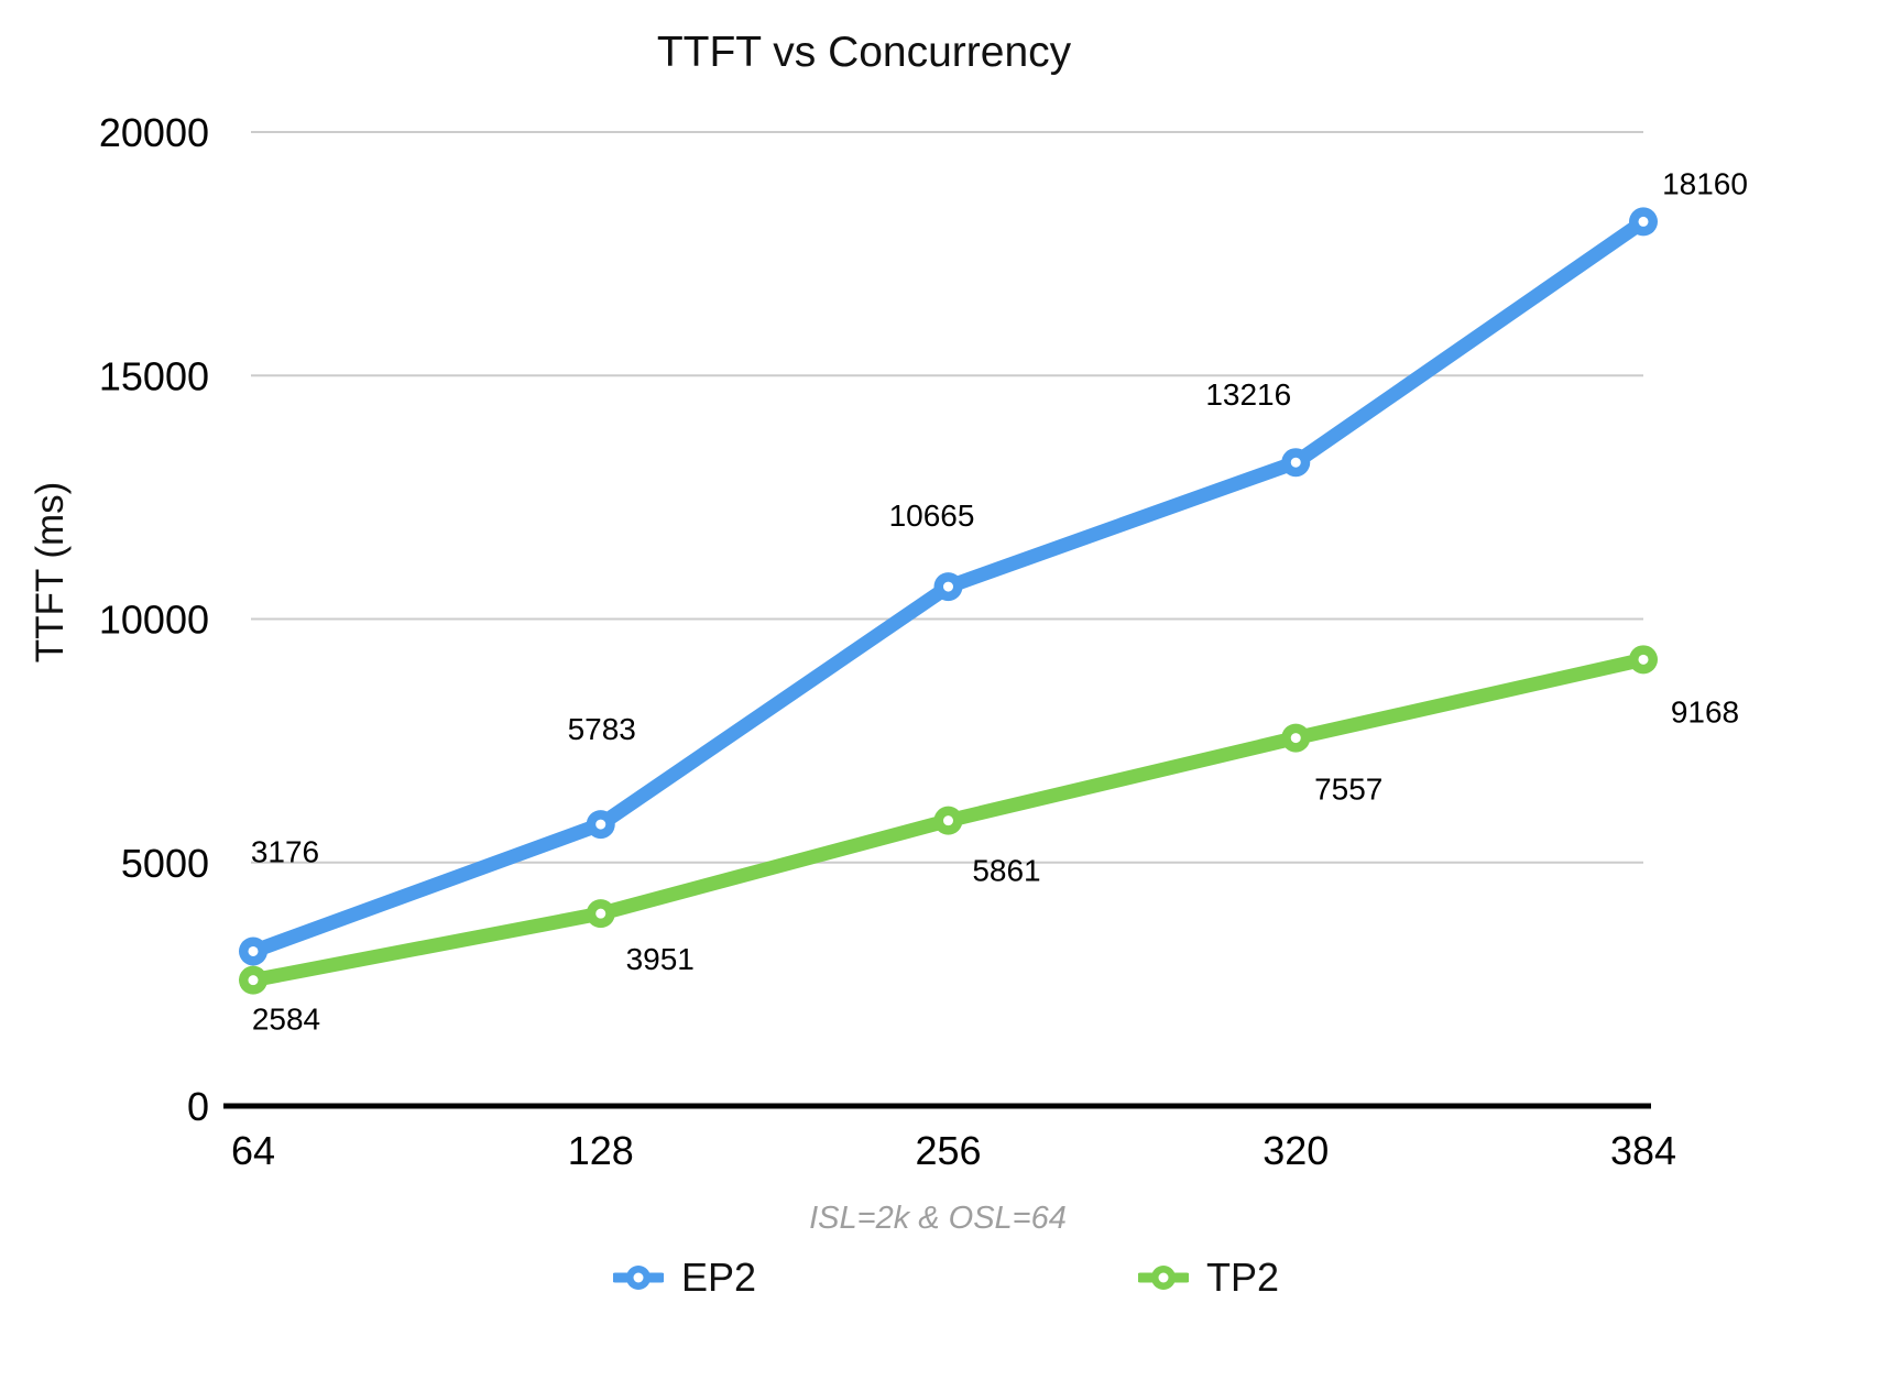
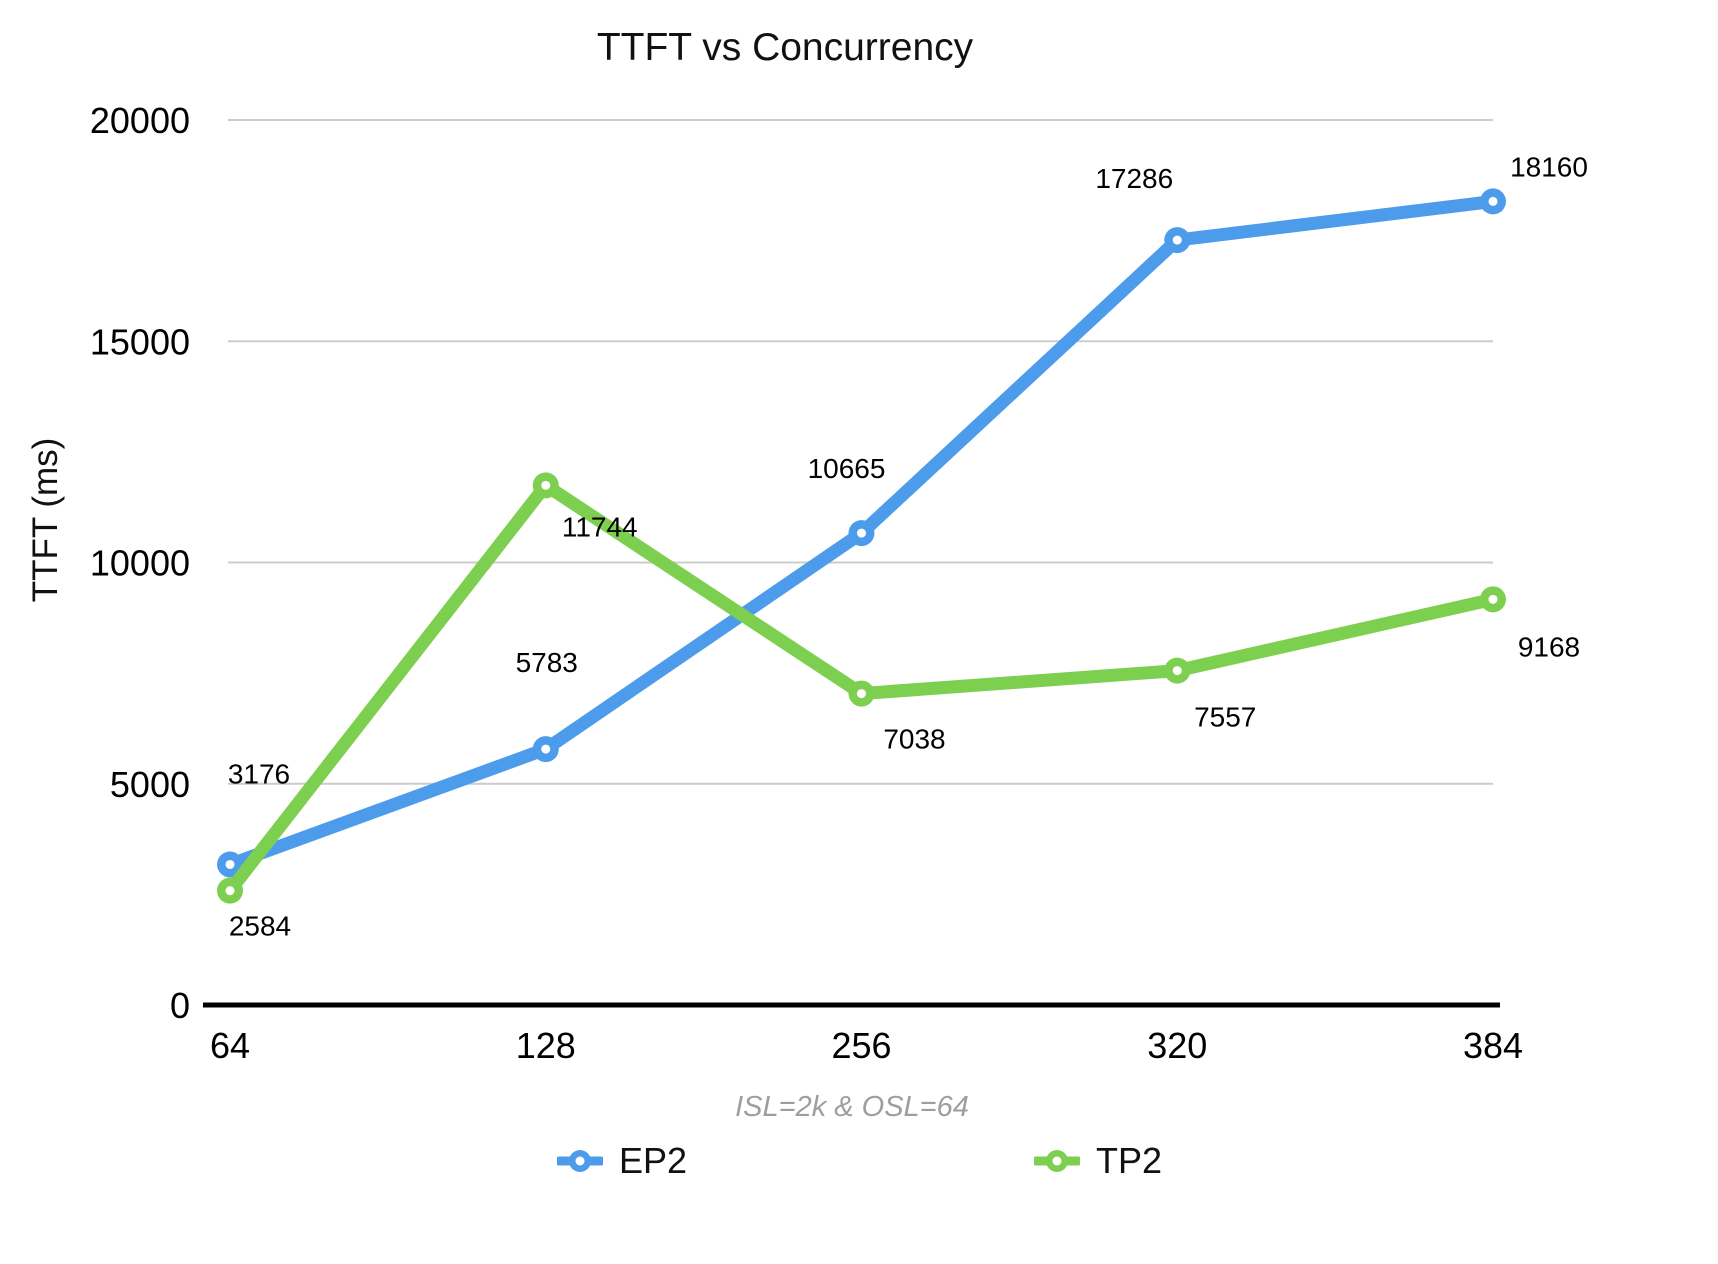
TP2/128: 3951 -> 11744
TP2/256: 5861 -> 7038
EP2/320: 13216 -> 17286
